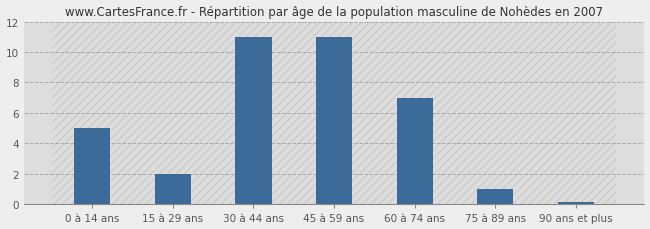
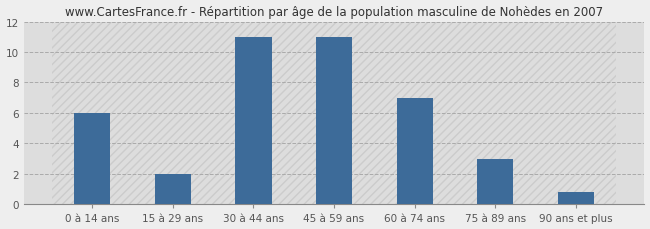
0 à 14 ans: 5.0 -> 6.0
75 à 89 ans: 1.0 -> 3.0
90 ans et plus: 0.1 -> 0.8
